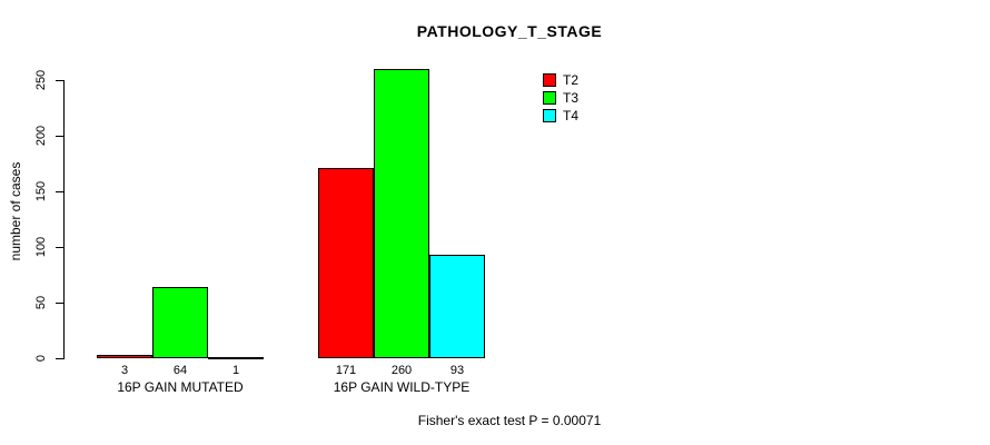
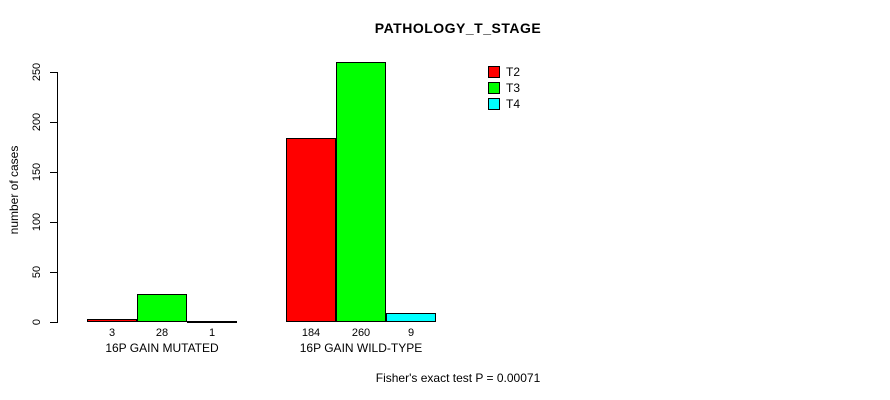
T3/16P GAIN MUTATED: 64 -> 28
T2/16P GAIN WILD-TYPE: 171 -> 184
T4/16P GAIN WILD-TYPE: 93 -> 9
